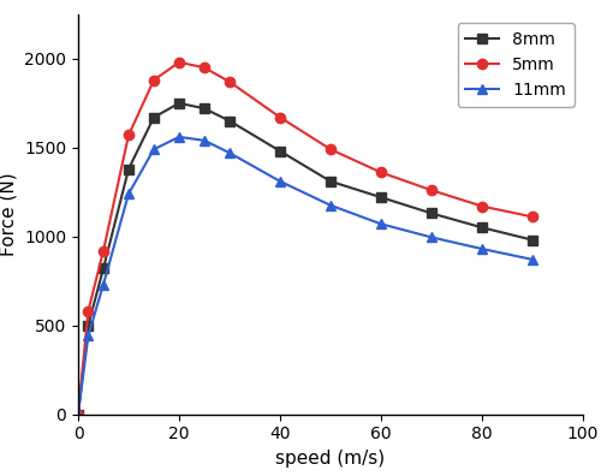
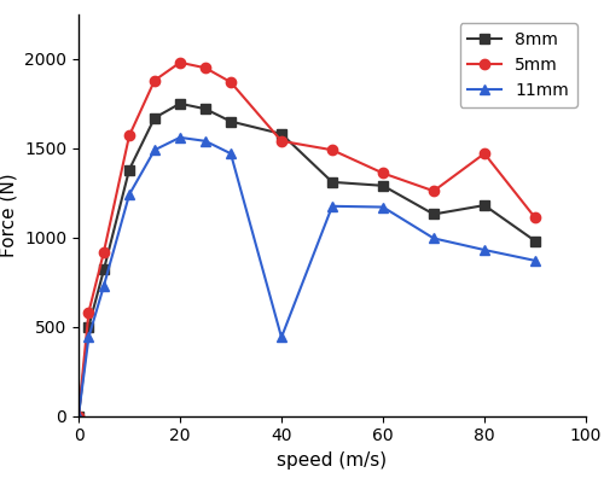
8mm/40: 1480 -> 1580
5mm/40: 1670 -> 1540
11mm/40: 1310 -> 440
8mm/60: 1220 -> 1290
11mm/60: 1070 -> 1170
8mm/80: 1050 -> 1180
5mm/80: 1170 -> 1470
